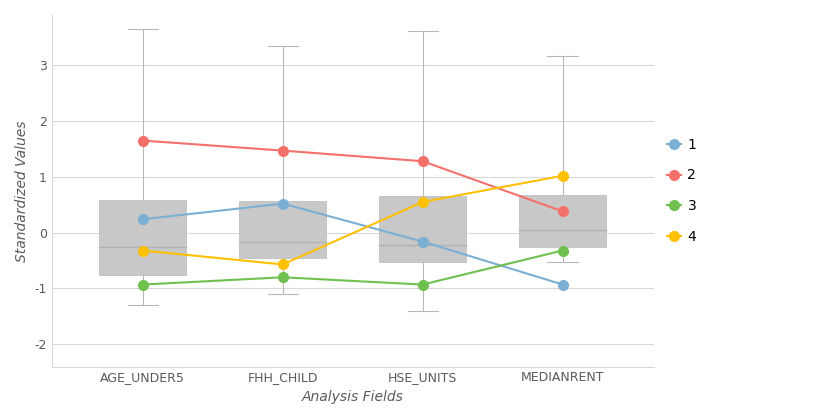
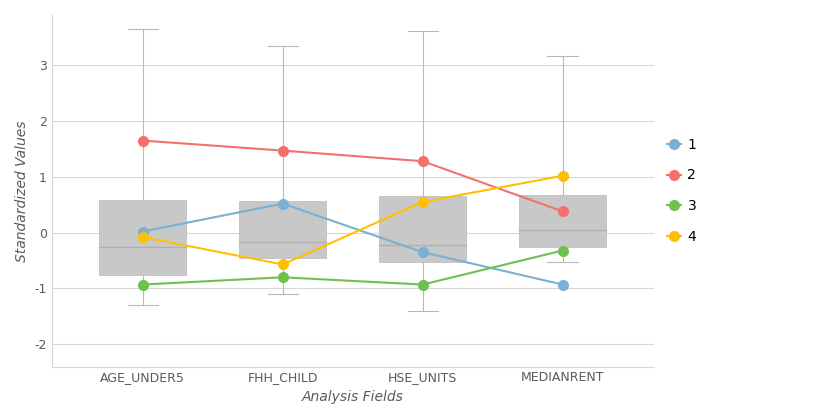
1/AGE_UNDER5: 0.24 -> 0.02
4/AGE_UNDER5: -0.32 -> -0.08
1/HSE_UNITS: -0.16 -> -0.35
